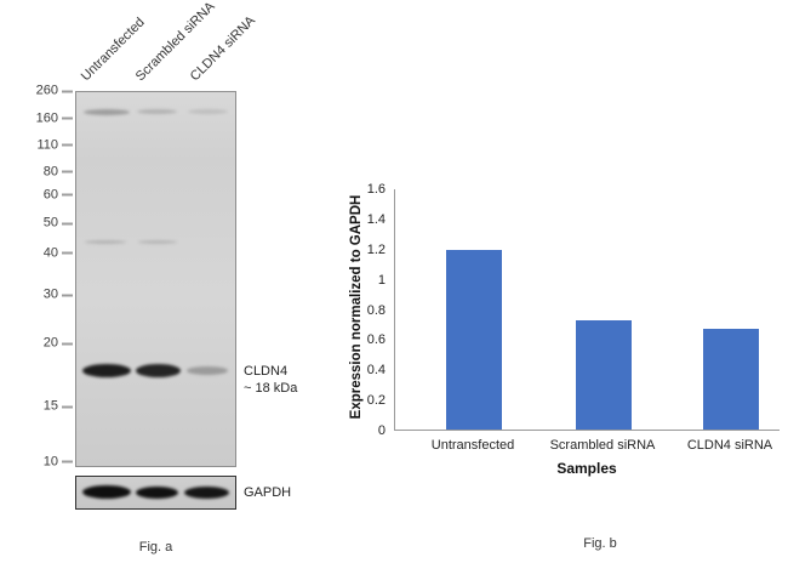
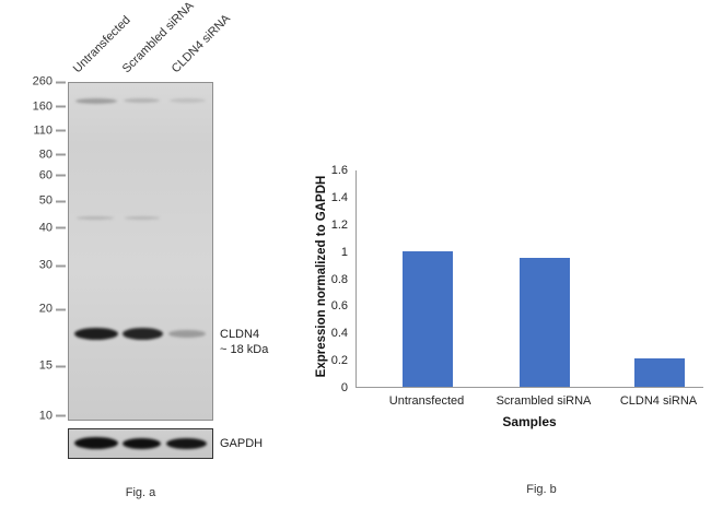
Untransfected: 1.20 -> 1.00
Scrambled siRNA: 0.73 -> 0.95
CLDN4 siRNA: 0.67 -> 0.21
